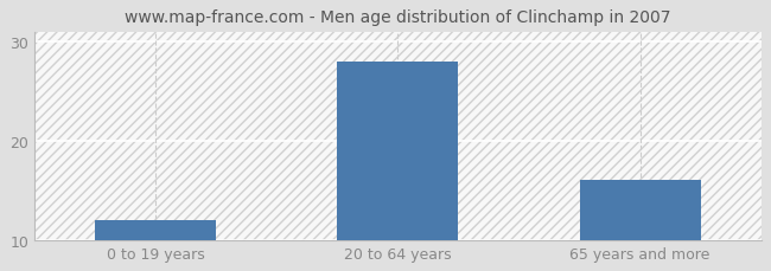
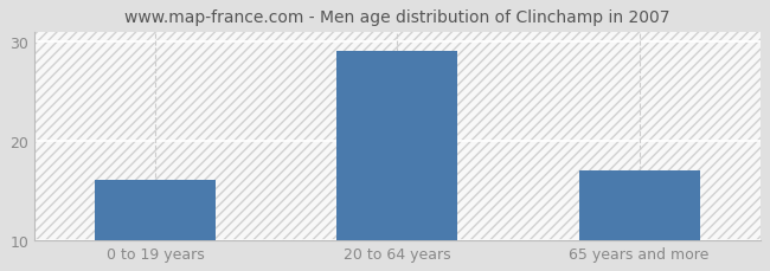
0 to 19 years: 12 -> 16
20 to 64 years: 28 -> 29
65 years and more: 16 -> 17
